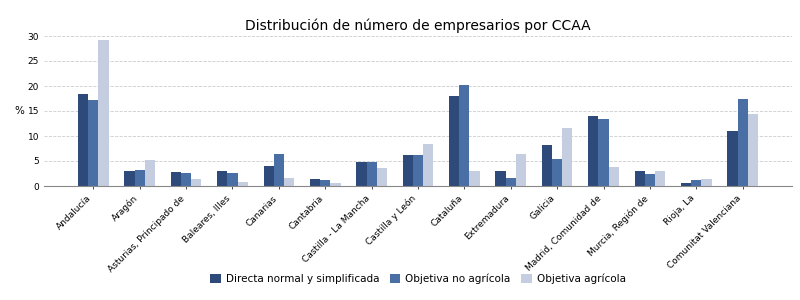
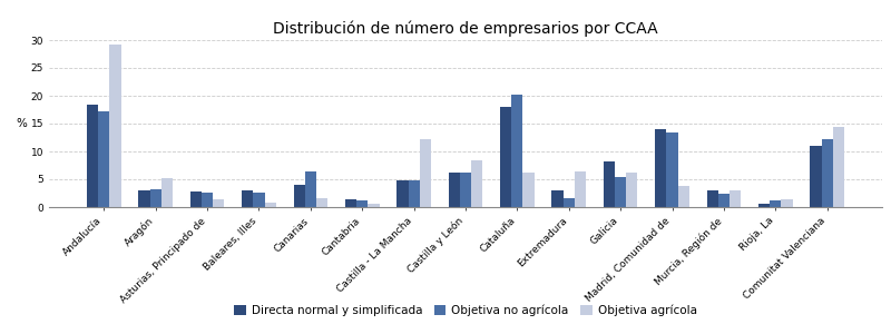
Objetiva agrícola/Castilla - La Mancha: 3.6 -> 12.2
Objetiva agrícola/Cataluña: 3.0 -> 6.2
Objetiva agrícola/Galicia: 11.6 -> 6.2
Objetiva no agrícola/Comunitat Valenciana: 17.4 -> 12.2
